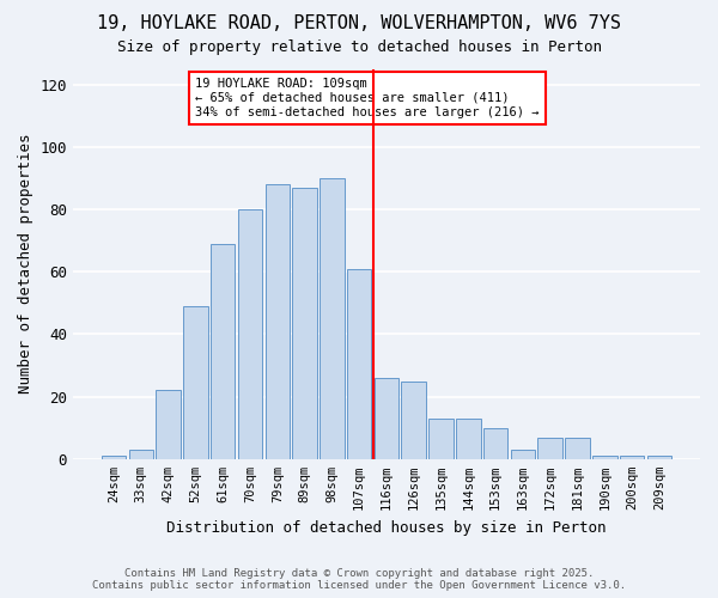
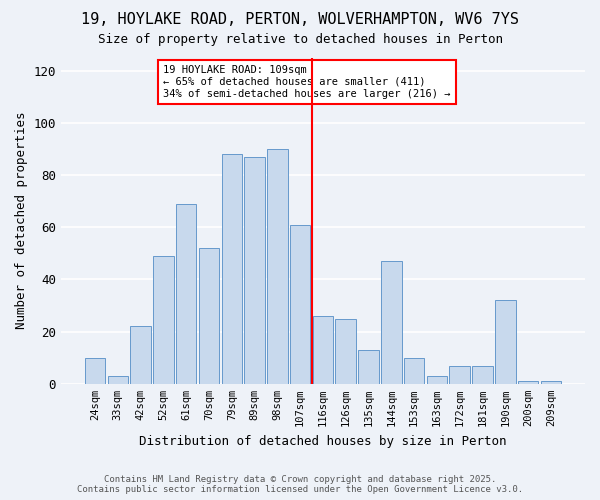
24sqm: 1 -> 10
70sqm: 80 -> 52
144sqm: 13 -> 47
190sqm: 1 -> 32
